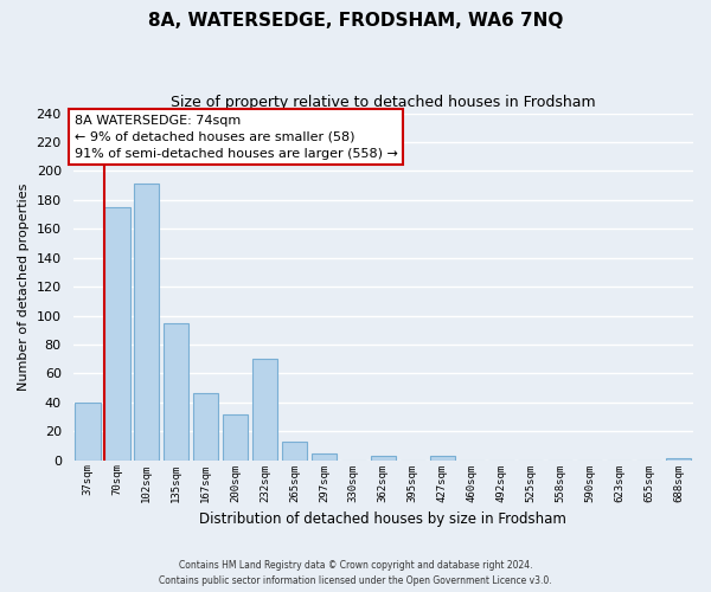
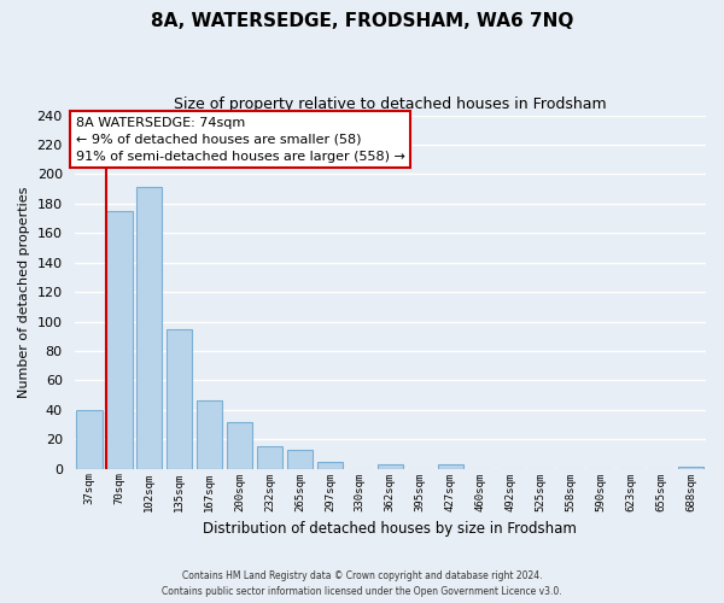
232sqm: 70 -> 15
